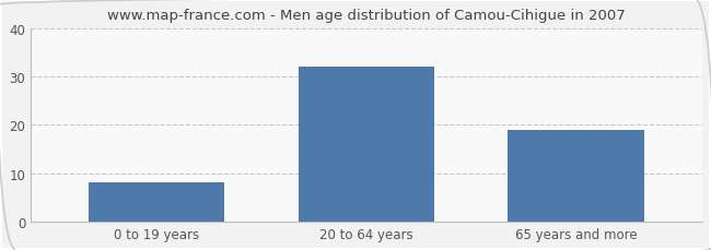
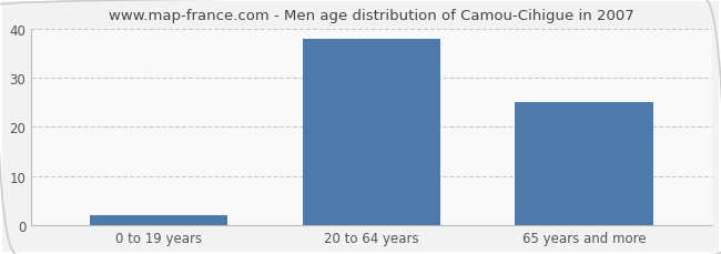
0 to 19 years: 8 -> 2
20 to 64 years: 32 -> 38
65 years and more: 19 -> 25
